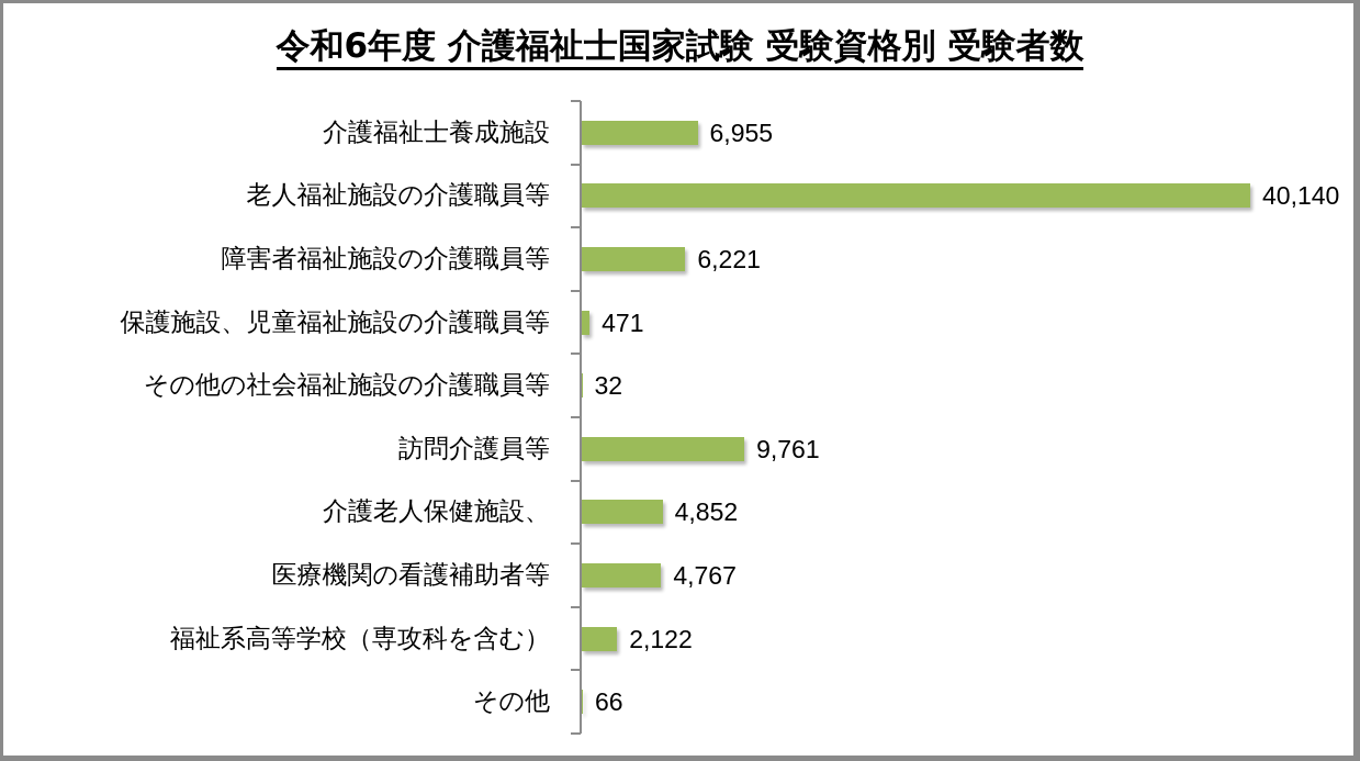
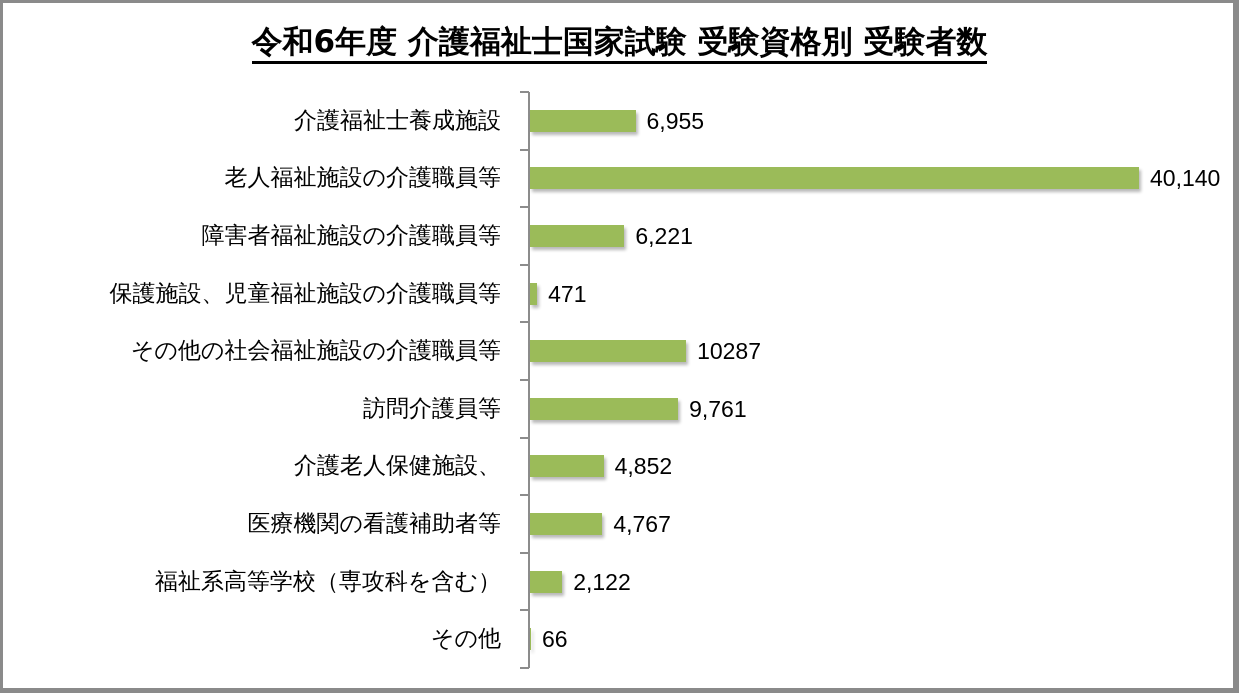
その他の社会福祉施設の介護職員等: 32 -> 10287
